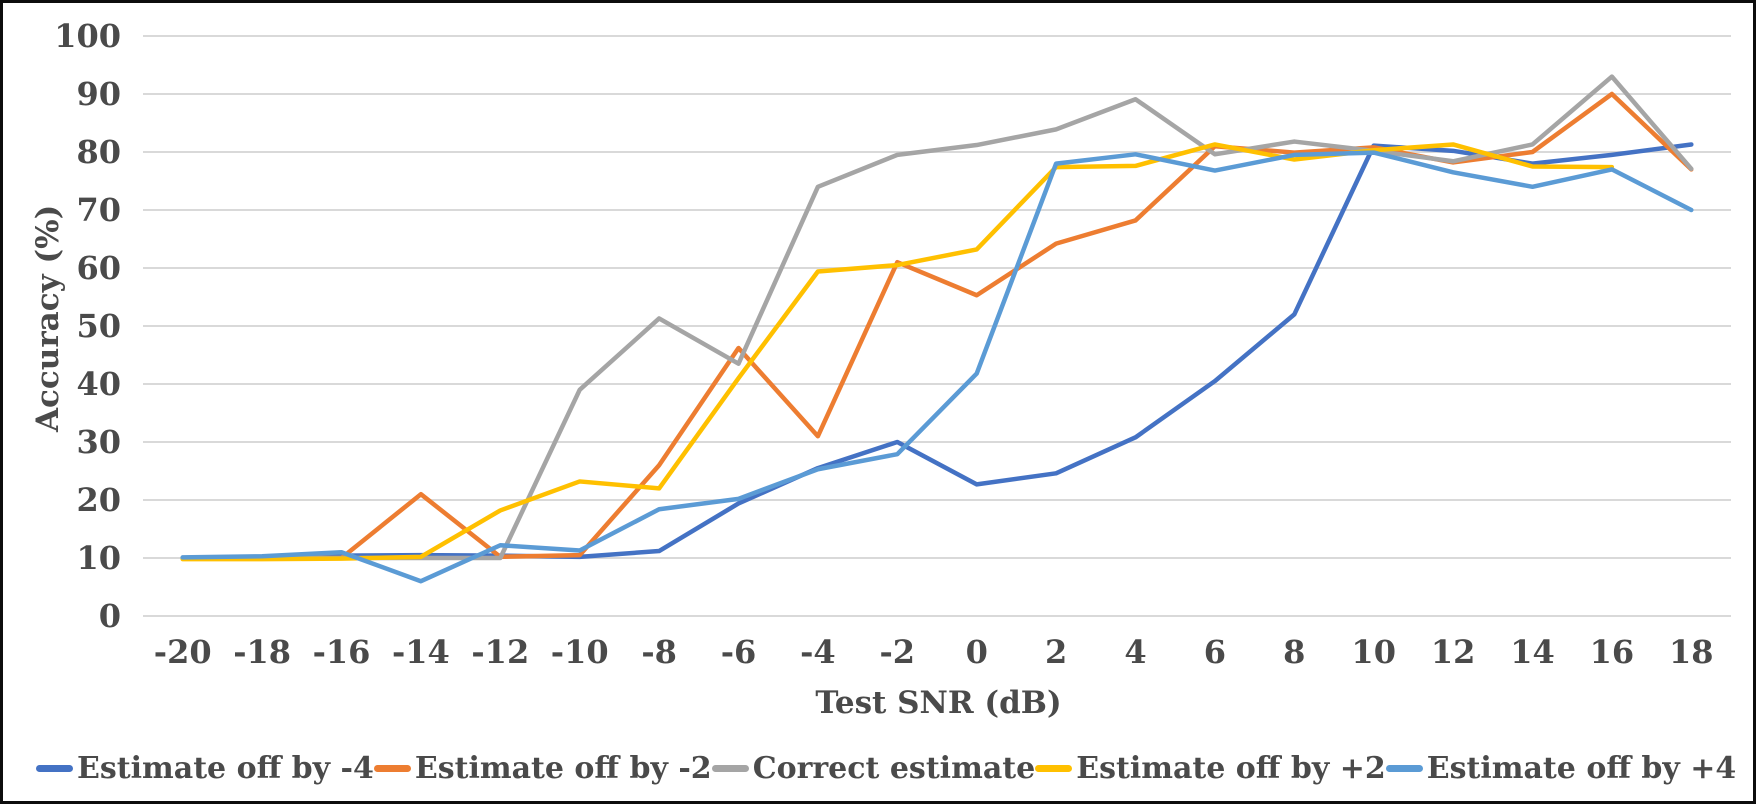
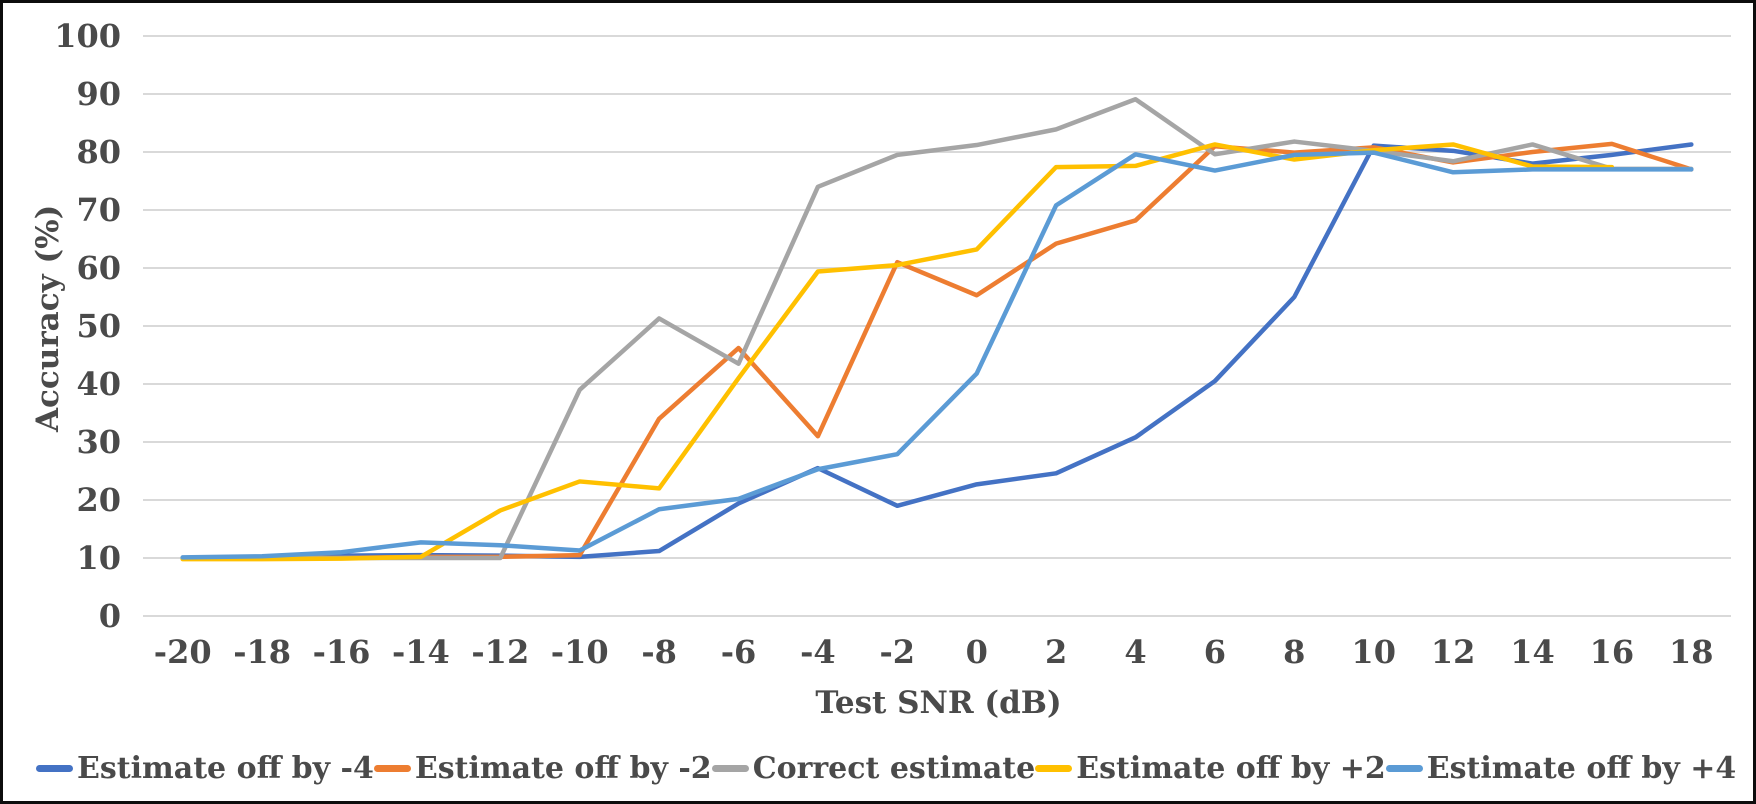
Estimate off by -2/-14: 21 -> 10
Estimate off by +4/-14: 6 -> 13
Estimate off by -2/-8: 26 -> 34
Estimate off by -4/-2: 30 -> 19
Estimate off by +4/2: 78 -> 71
Estimate off by -4/8: 52 -> 55
Estimate off by +4/14: 74 -> 77
Estimate off by -2/16: 90 -> 81
Correct estimate/16: 93 -> 77
Estimate off by +4/18: 70 -> 77
